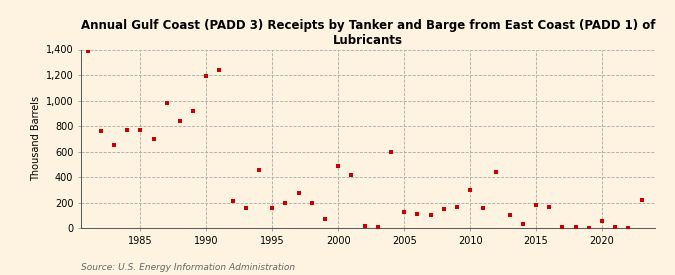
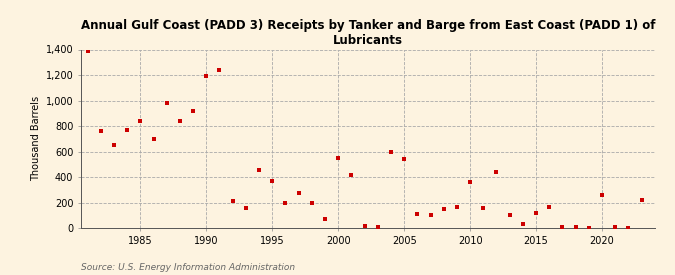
1985: 770 -> 840
1995: 160 -> 370
2000: 490 -> 550
2005: 130 -> 540
2010: 300 -> 360
2015: 180 -> 120
2020: 60 -> 260
